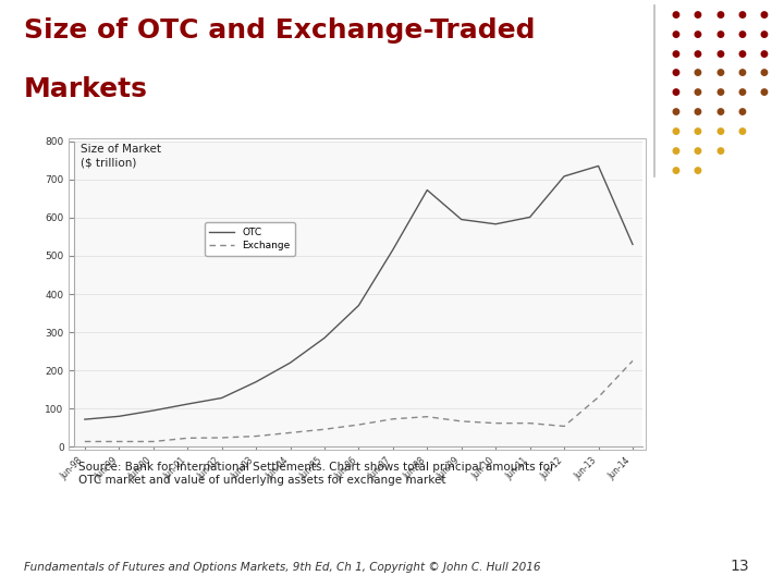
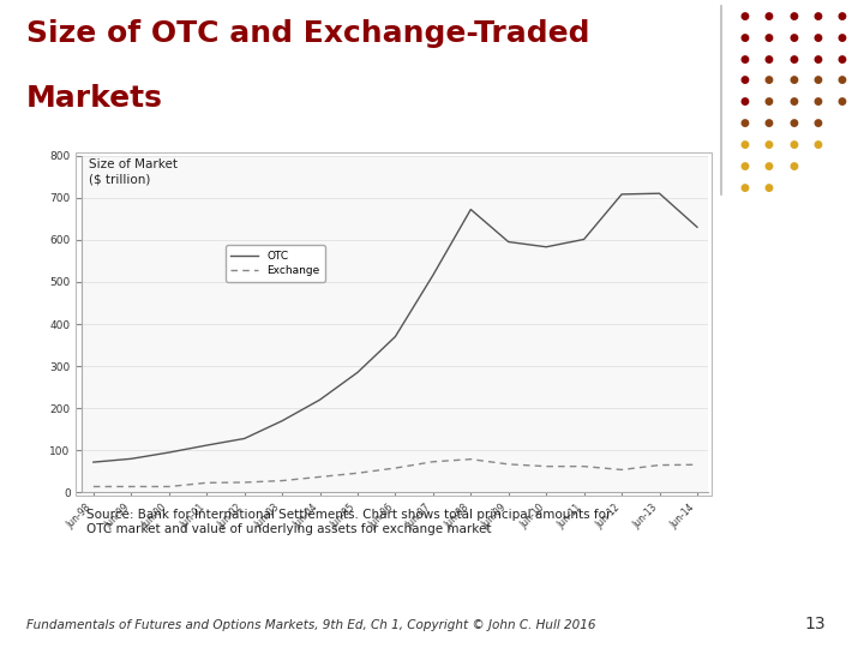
OTC/Jun-13: 735 -> 710
Exchange/Jun-13: 130 -> 65
OTC/Jun-14: 530 -> 630
Exchange/Jun-14: 225 -> 66
